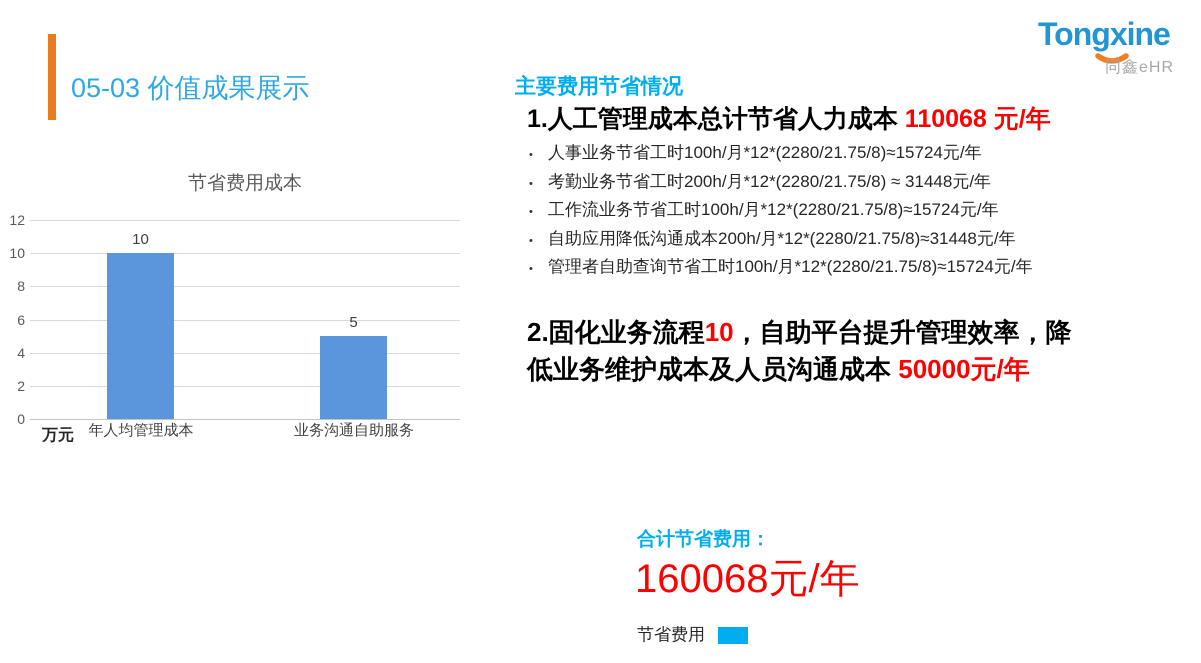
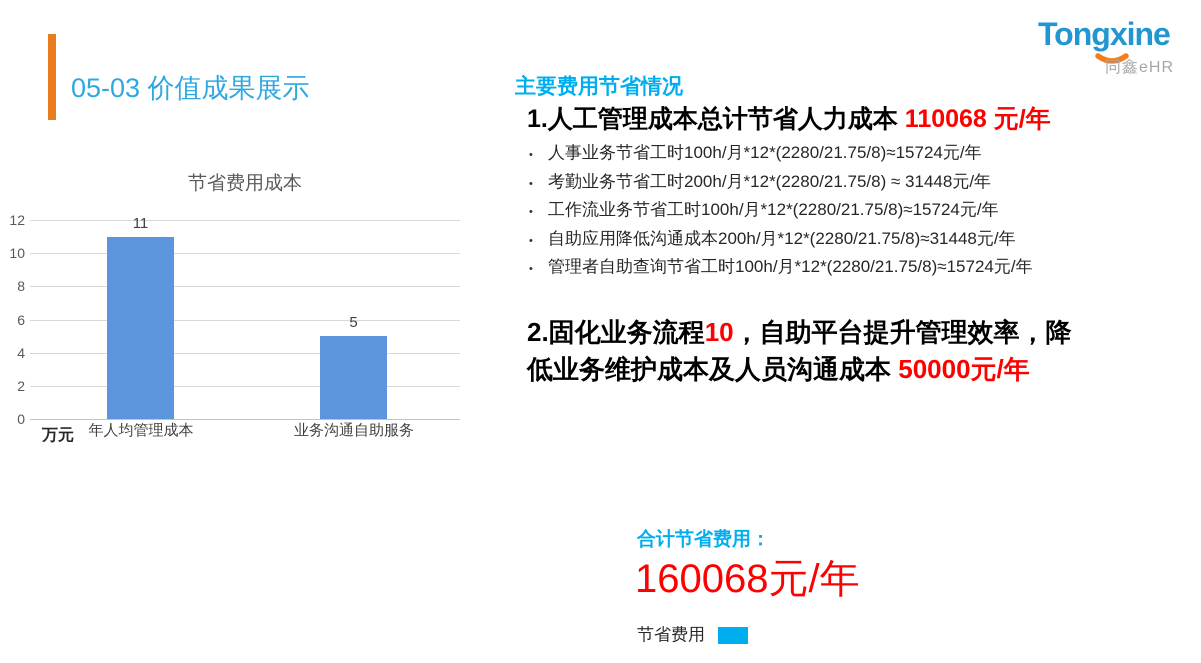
年人均管理成本: 10 -> 11
